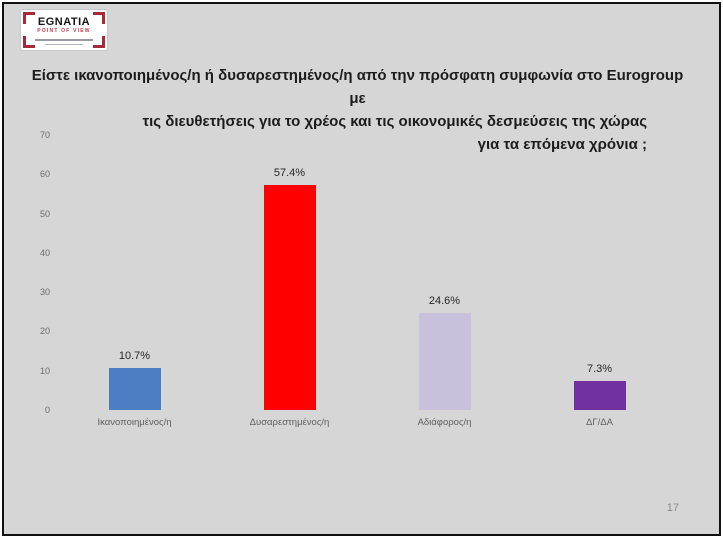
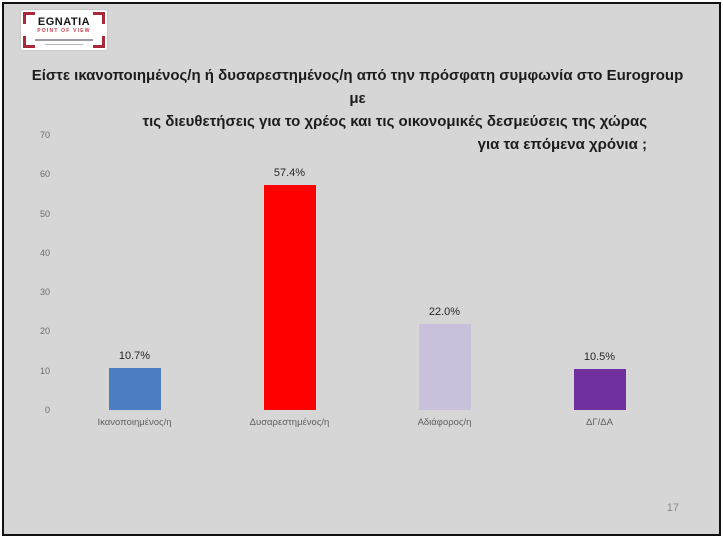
Αδιάφορος/η: 24.6% -> 22.0%
ΔΓ/ΔΑ: 7.3% -> 10.5%
